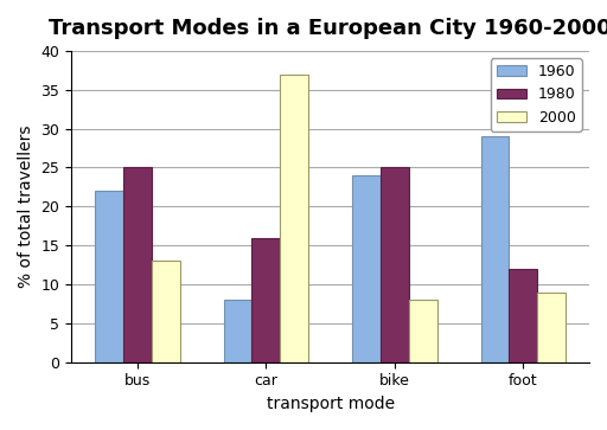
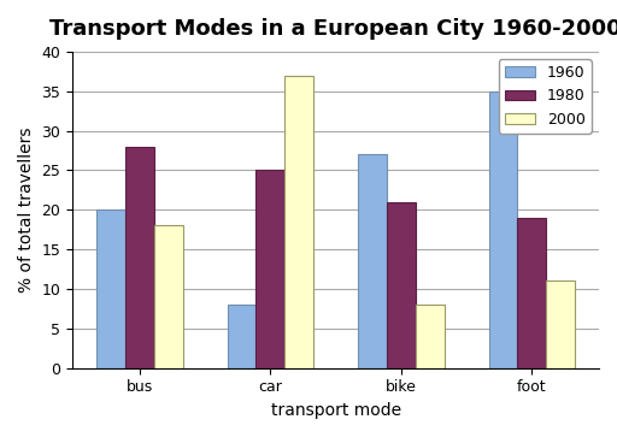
1960/bus: 22 -> 20
1980/bus: 25 -> 28
2000/bus: 13 -> 18
1980/car: 16 -> 25
1960/bike: 24 -> 27
1980/bike: 25 -> 21
1960/foot: 29 -> 35
1980/foot: 12 -> 19
2000/foot: 9 -> 11
